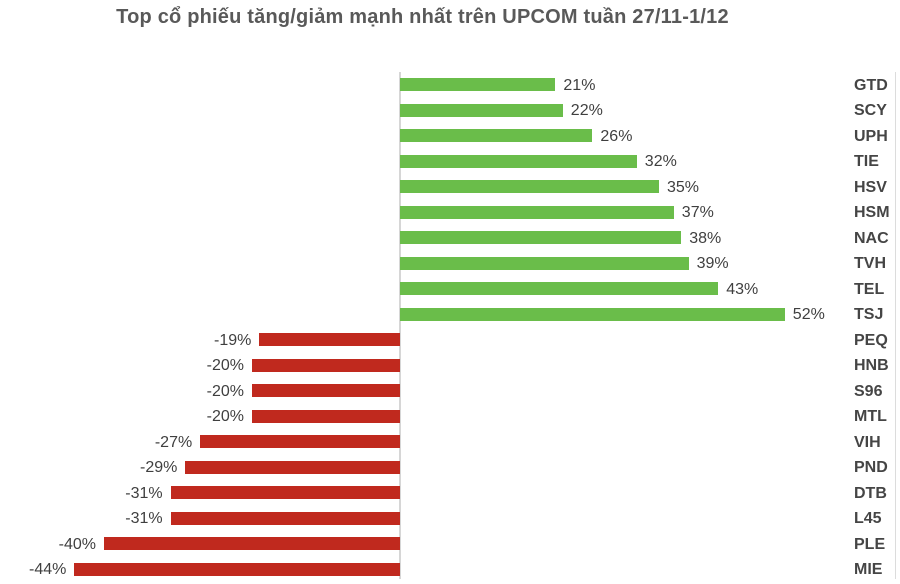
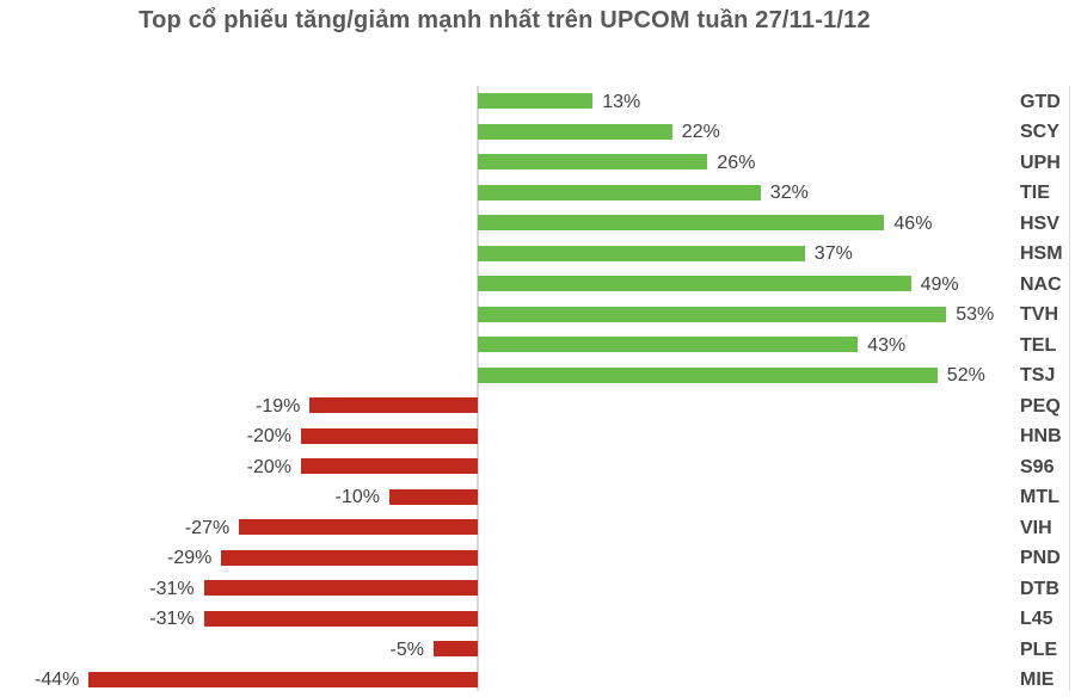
GTD: 21% -> 13%
HSV: 35% -> 46%
NAC: 38% -> 49%
TVH: 39% -> 53%
MTL: -20% -> -10%
PLE: -40% -> -5%
